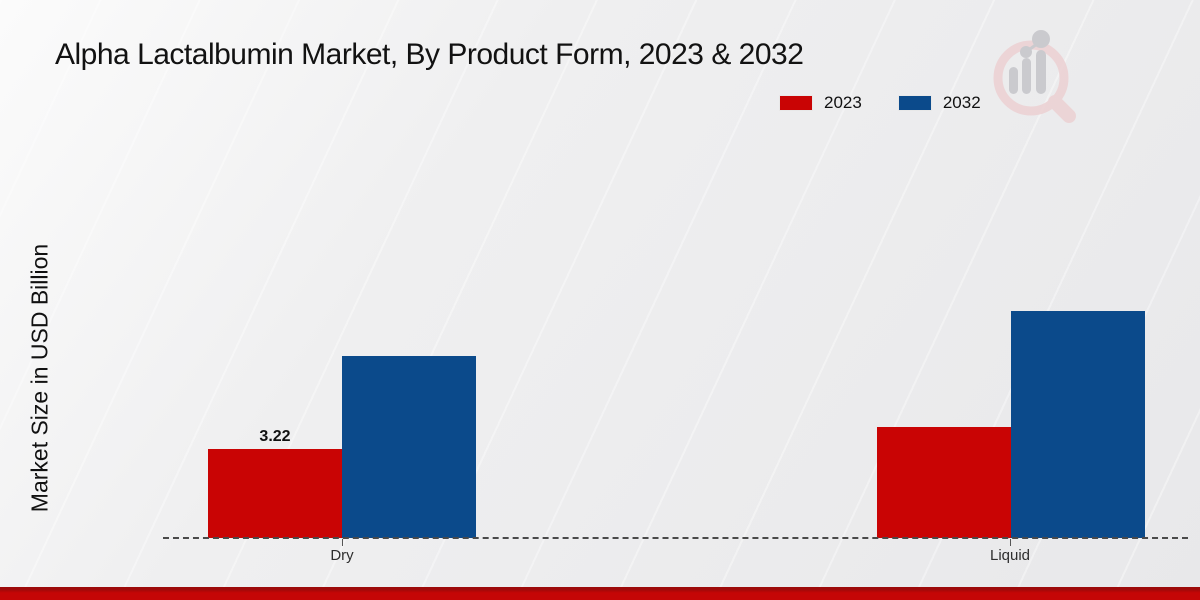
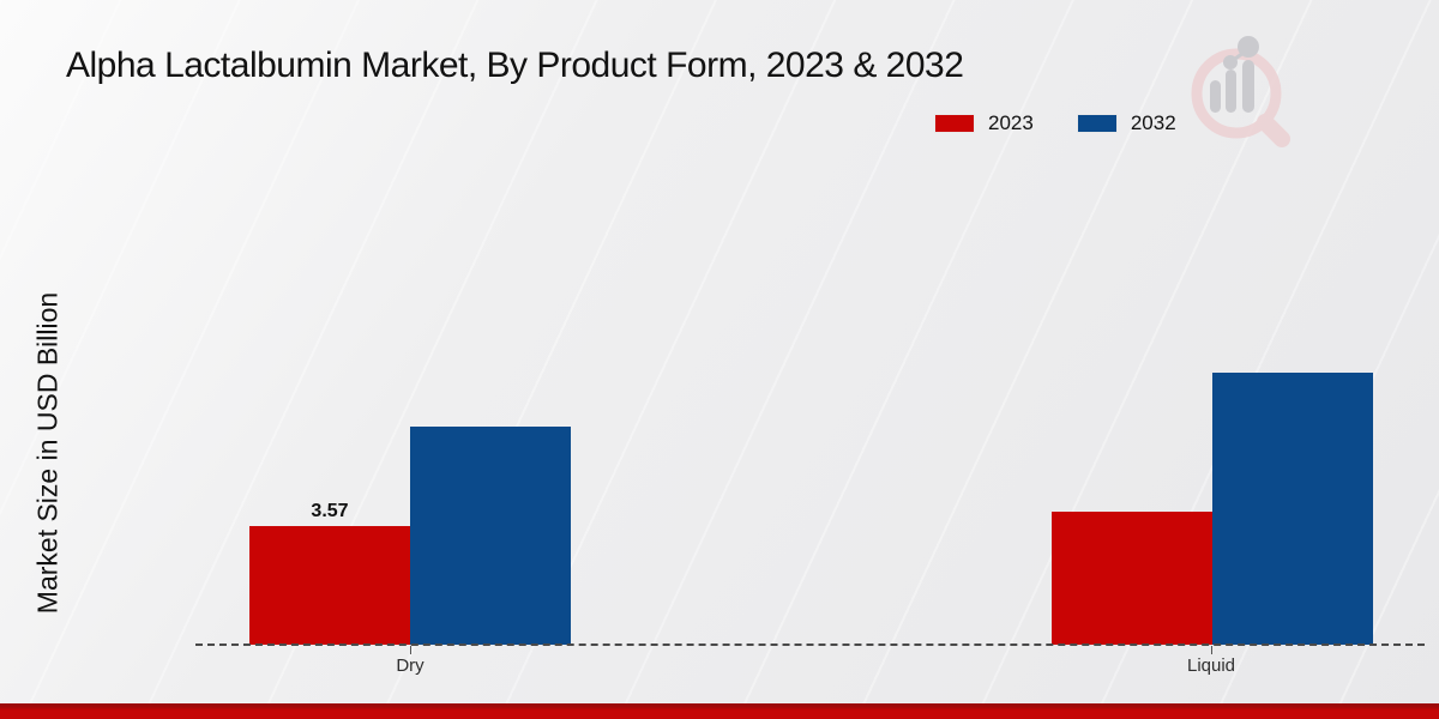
2023/Dry: 3.22 -> 3.57
